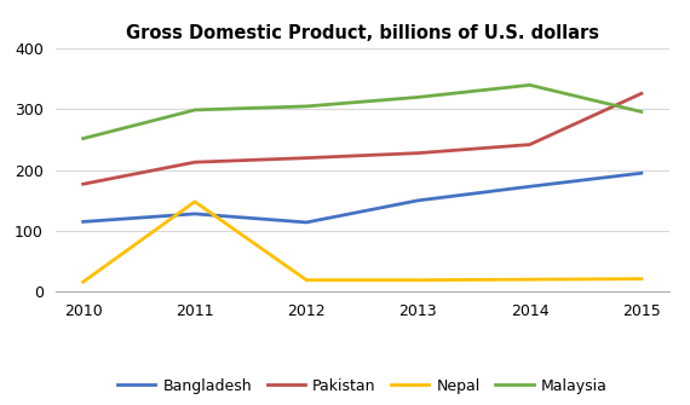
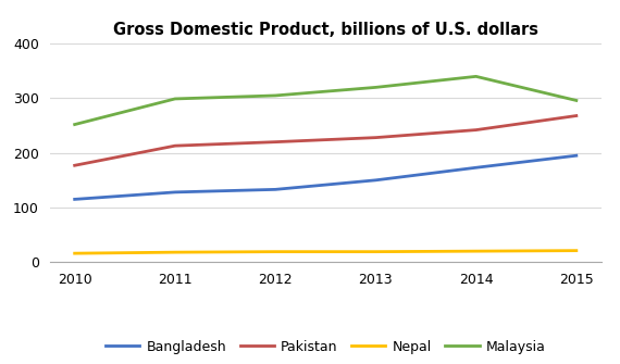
Nepal/2011: 148 -> 18
Bangladesh/2012: 114 -> 133
Pakistan/2015: 326 -> 268
